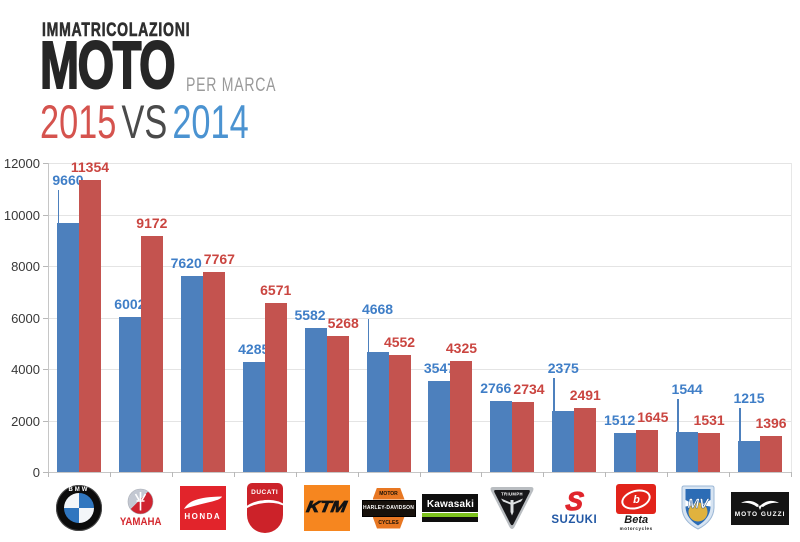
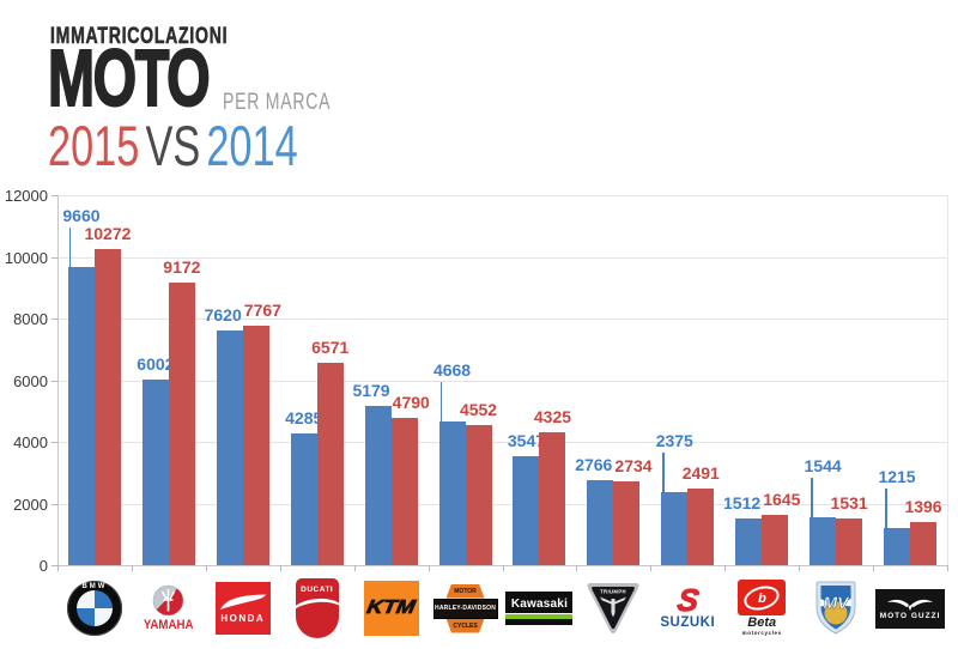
2015/BMW: 11354 -> 10272
2014/KTM: 5582 -> 5179
2015/KTM: 5268 -> 4790
